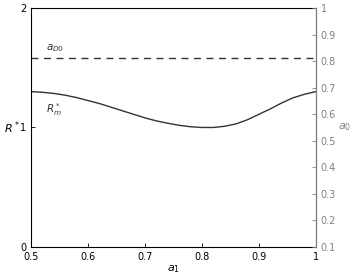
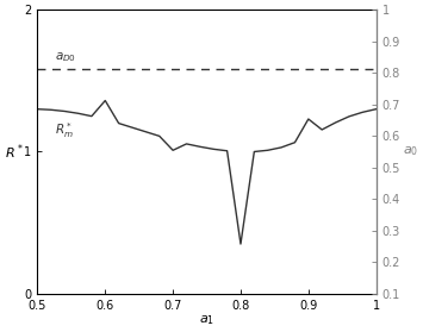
0.6: 1.23 -> 1.36
0.7: 1.08 -> 1.01
0.8: 1.00 -> 0.35
0.9: 1.11 -> 1.23
